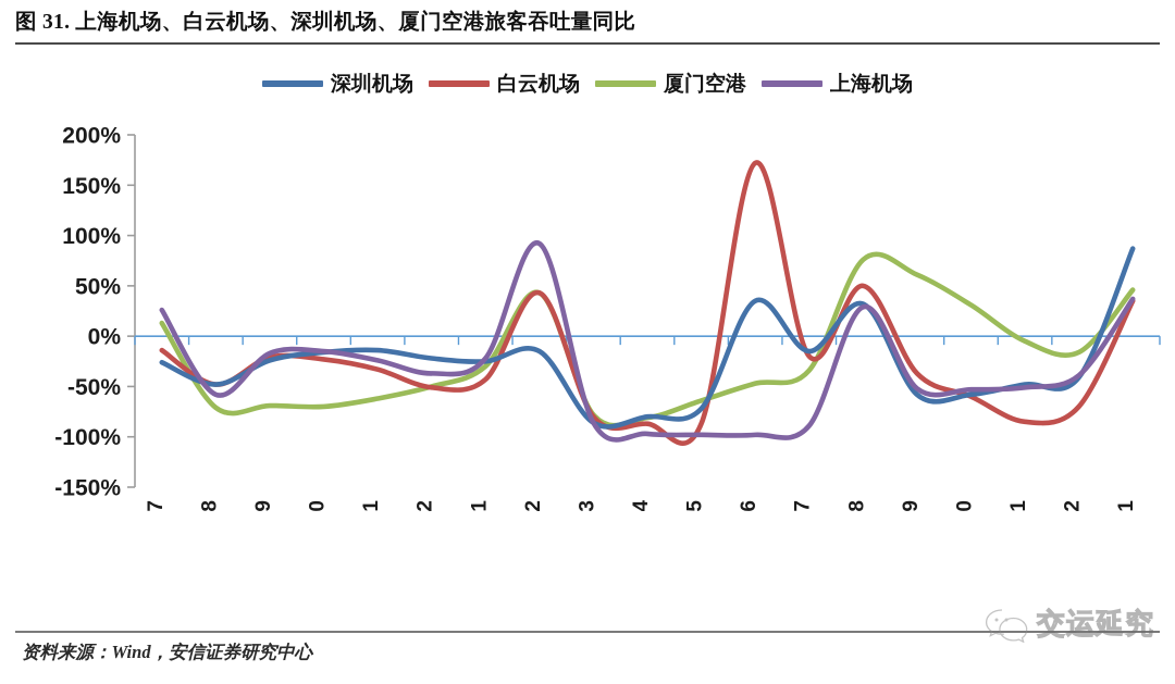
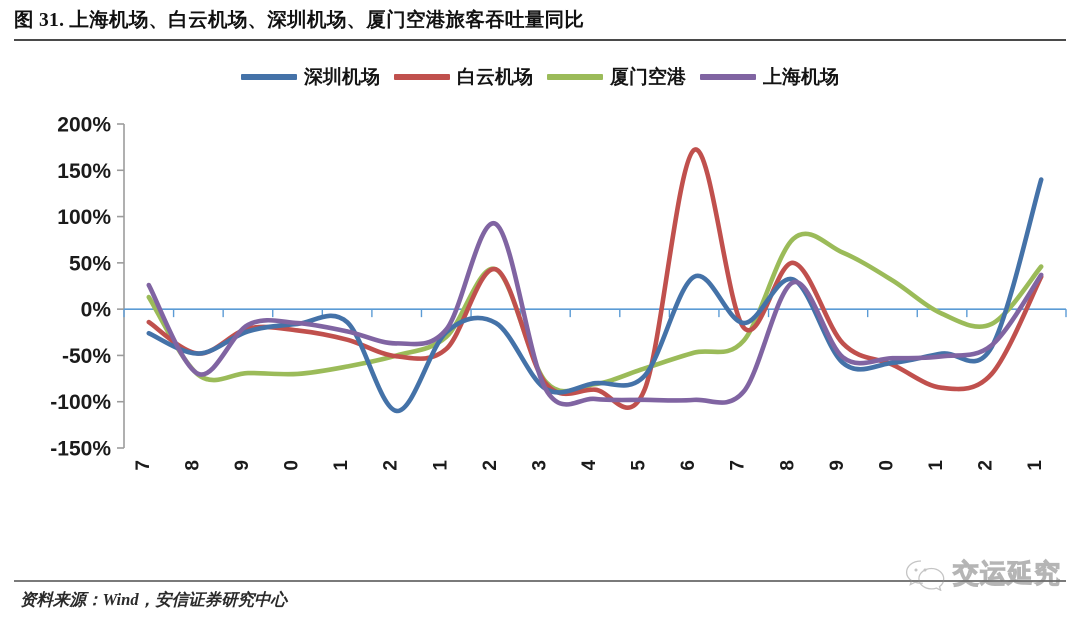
上海机场/2021/08: -60% -> -70%
深圳机场/2021/12: -20% -> -110%
深圳机场/2023/01: 90% -> 140%
